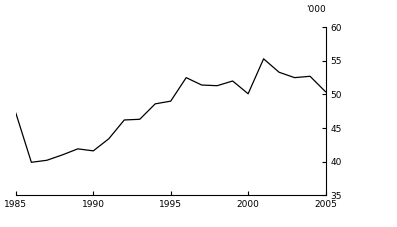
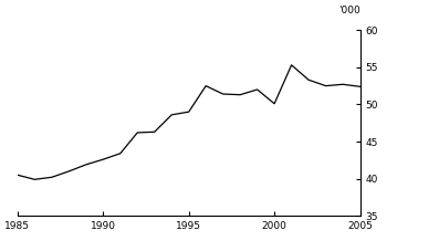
1985: 47.2 -> 40.5
1990: 41.6 -> 42.6
2005: 50.4 -> 52.4
